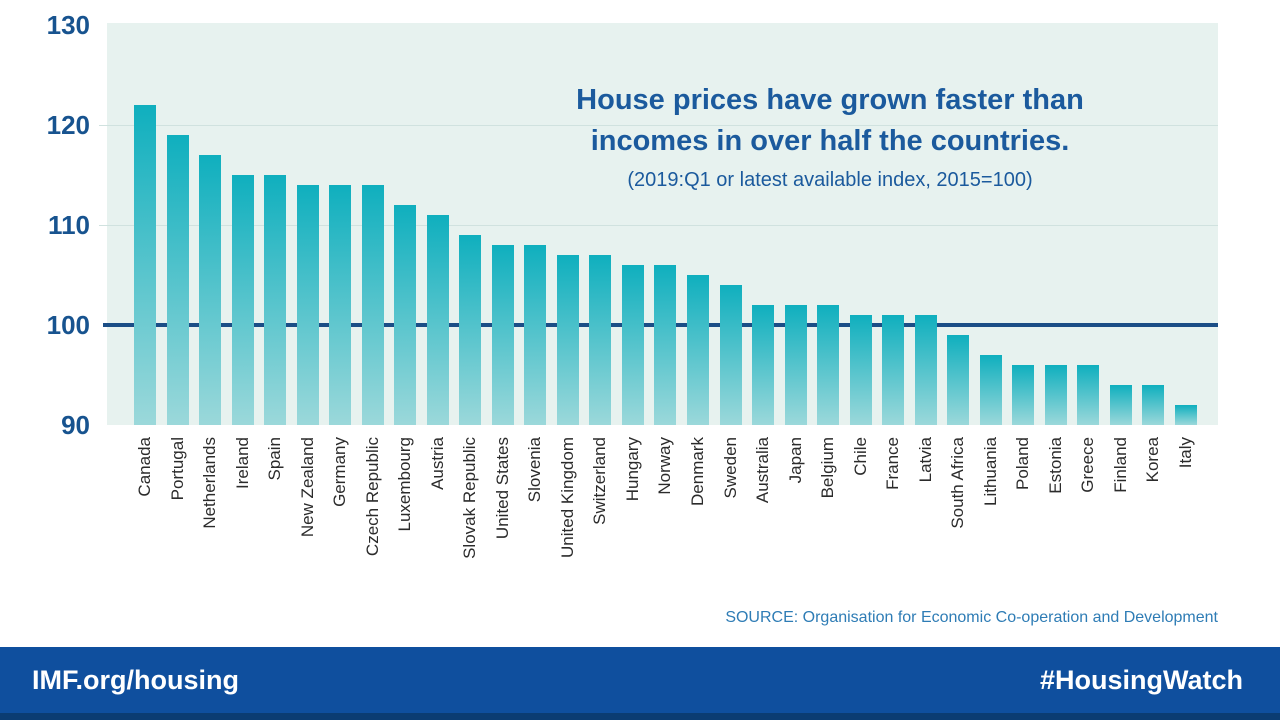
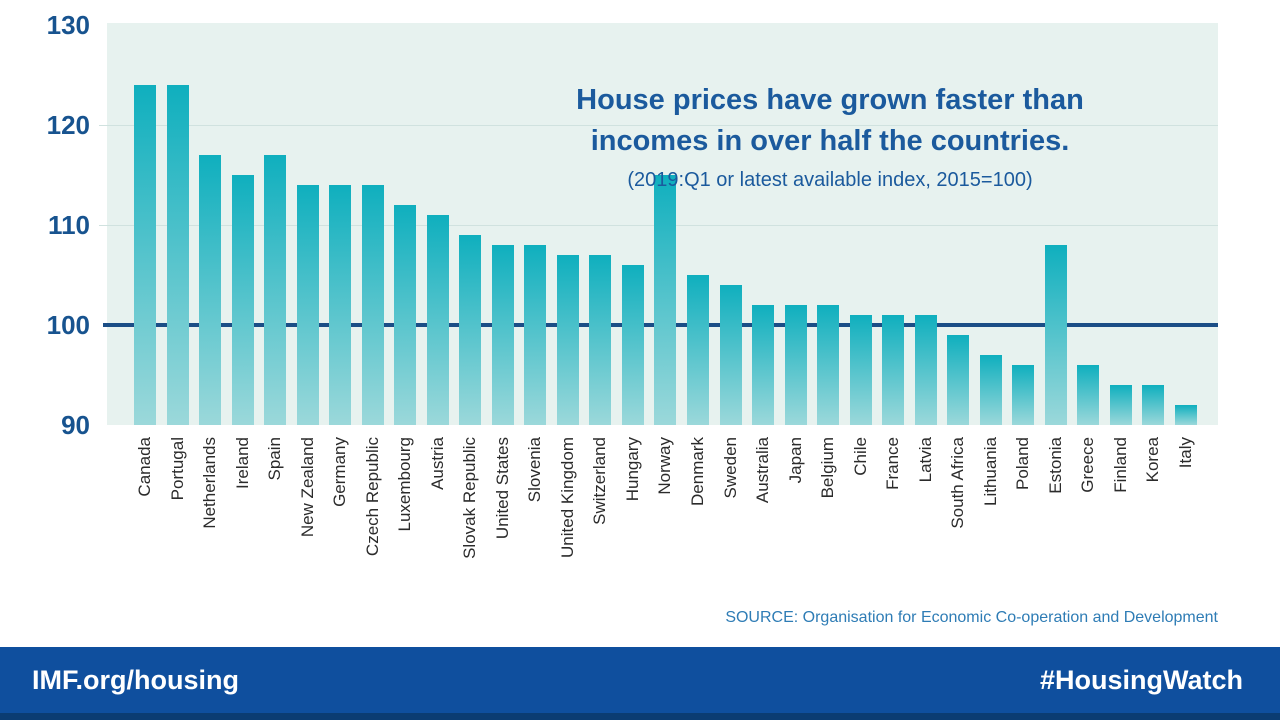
Canada: 122 -> 124
Portugal: 119 -> 124
Spain: 115 -> 117
Norway: 106 -> 115
Estonia: 96 -> 108
